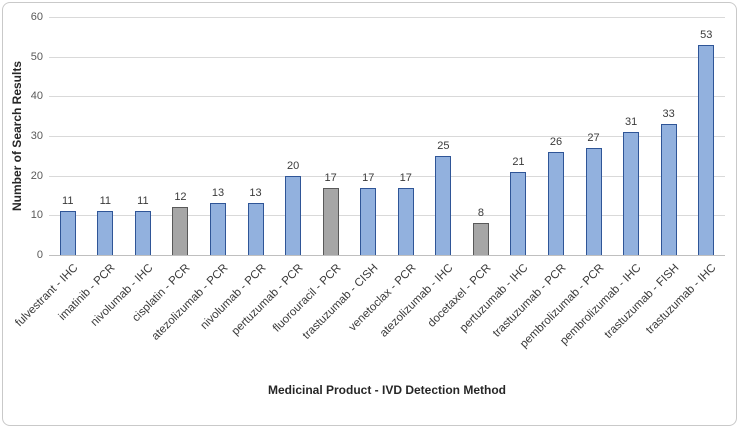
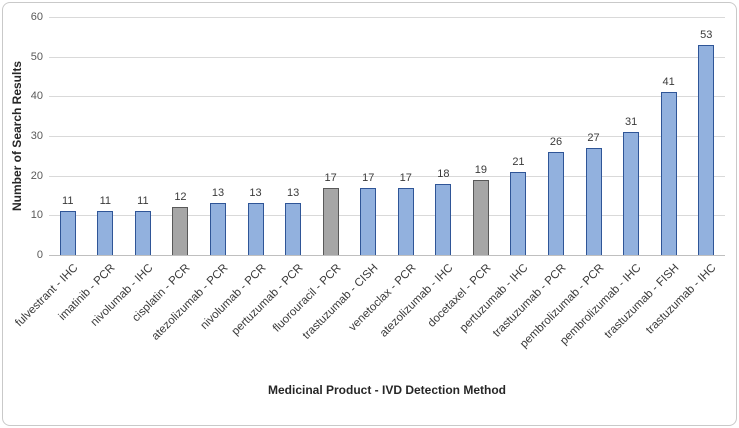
pertuzumab - PCR: 20 -> 13
atezolizumab - IHC: 25 -> 18
docetaxel - PCR: 8 -> 19
trastuzumab - FISH: 33 -> 41
